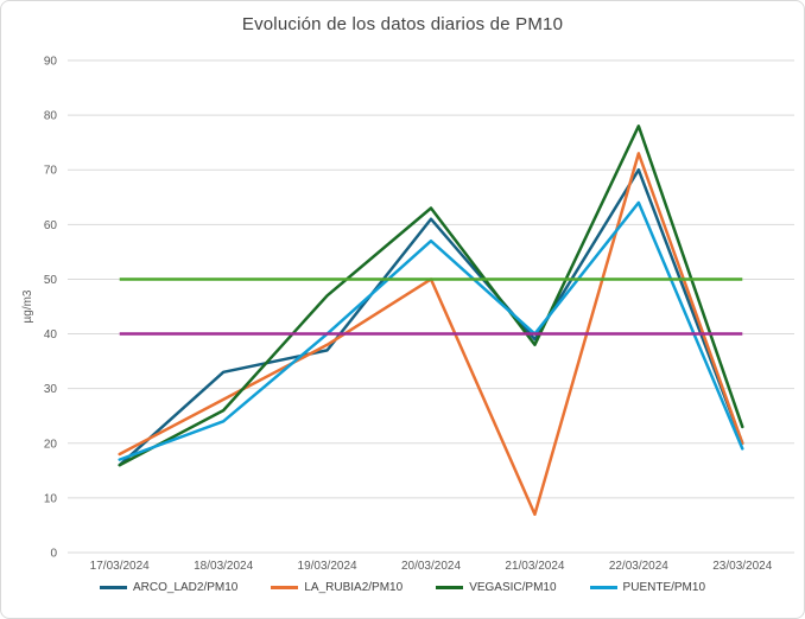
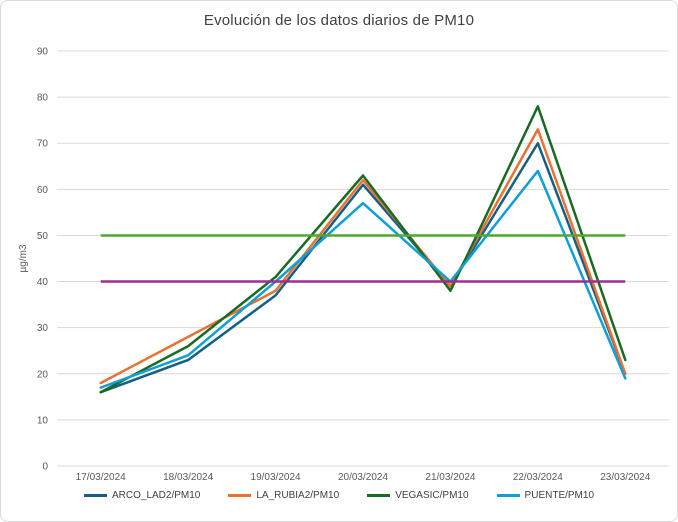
ARCO_LAD2/PM10/18/03/2024: 33 -> 23
VEGASIC/PM10/19/03/2024: 47 -> 41
LA_RUBIA2/PM10/20/03/2024: 50 -> 62
LA_RUBIA2/PM10/21/03/2024: 7 -> 39
